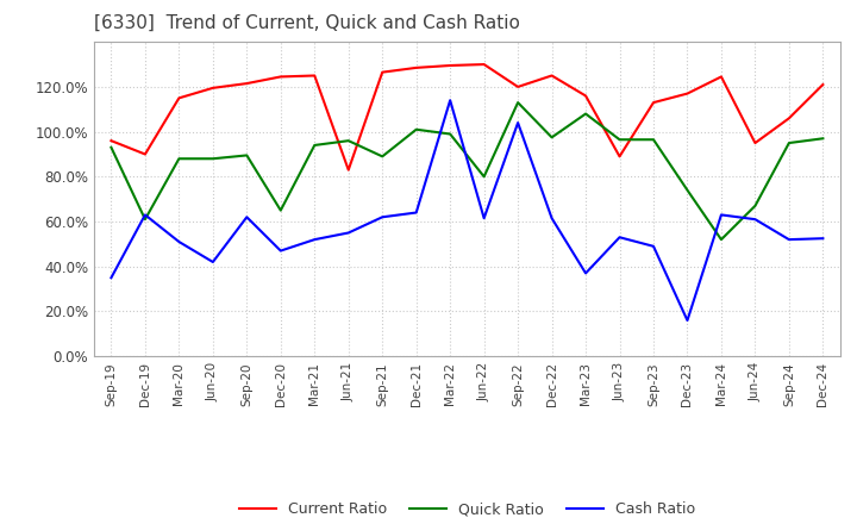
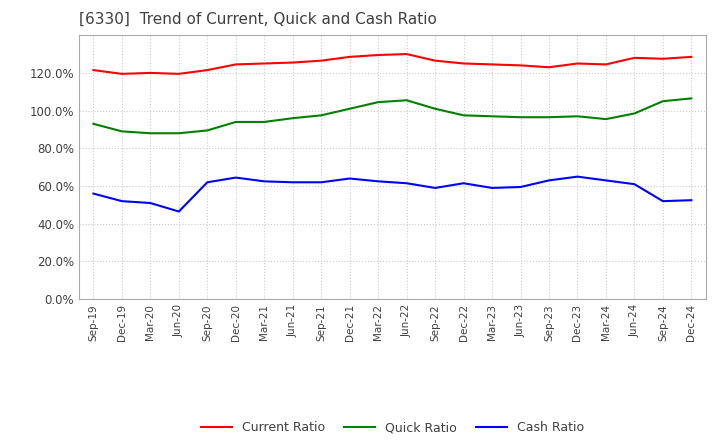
Current Ratio/Sep-19: 96% -> 122%
Cash Ratio/Sep-19: 35% -> 56%
Current Ratio/Dec-19: 90% -> 120%
Quick Ratio/Dec-19: 61% -> 89%
Cash Ratio/Dec-19: 63% -> 52%
Current Ratio/Mar-20: 115% -> 120%
Cash Ratio/Jun-20: 42% -> 47%
Quick Ratio/Dec-20: 65% -> 94%
Cash Ratio/Dec-20: 47% -> 65%
Cash Ratio/Mar-21: 52% -> 62%
Current Ratio/Jun-21: 83% -> 125%
Cash Ratio/Jun-21: 55% -> 62%
Quick Ratio/Sep-21: 89% -> 97%
Quick Ratio/Mar-22: 99% -> 104%
Cash Ratio/Mar-22: 114% -> 62%
Quick Ratio/Jun-22: 80% -> 105%
Current Ratio/Sep-22: 120% -> 126%
Quick Ratio/Sep-22: 113% -> 101%
Cash Ratio/Sep-22: 104% -> 59%
Current Ratio/Mar-23: 116% -> 125%
Quick Ratio/Mar-23: 108% -> 97%
Cash Ratio/Mar-23: 37% -> 59%
Current Ratio/Jun-23: 89% -> 124%
Cash Ratio/Jun-23: 53% -> 59%
Current Ratio/Sep-23: 113% -> 123%
Cash Ratio/Sep-23: 49% -> 63%
Current Ratio/Dec-23: 117% -> 125%
Quick Ratio/Dec-23: 74% -> 97%
Cash Ratio/Dec-23: 16% -> 65%
Quick Ratio/Mar-24: 52% -> 95%
Current Ratio/Jun-24: 95% -> 128%
Quick Ratio/Jun-24: 67% -> 98%
Current Ratio/Sep-24: 106% -> 127%
Quick Ratio/Sep-24: 95% -> 105%
Current Ratio/Dec-24: 121% -> 128%
Quick Ratio/Dec-24: 97% -> 106%
